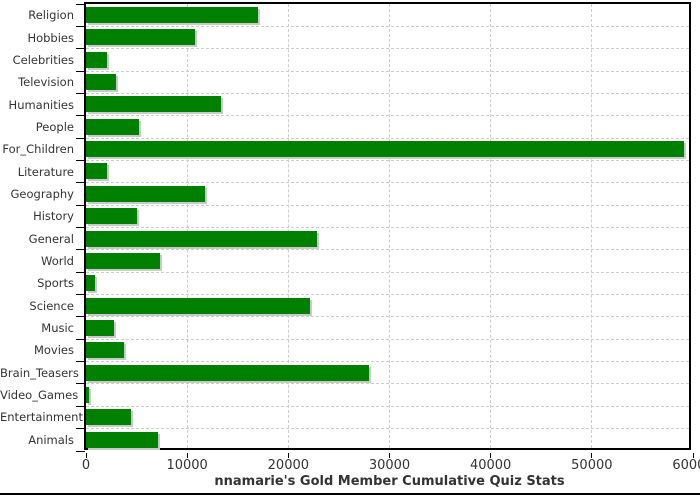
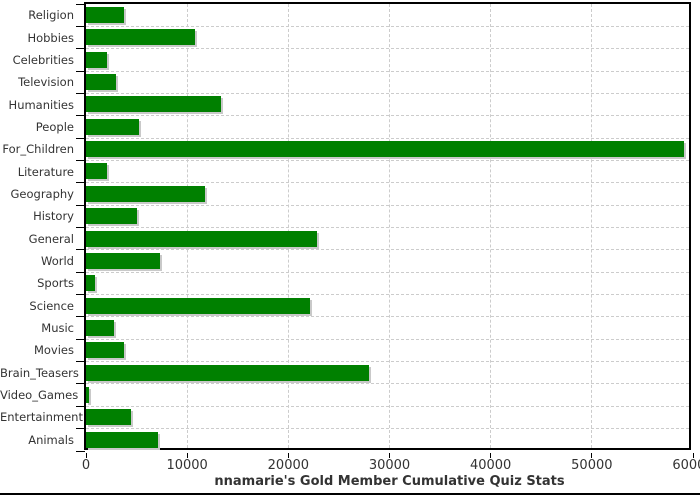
Religion: 17000 -> 4000
